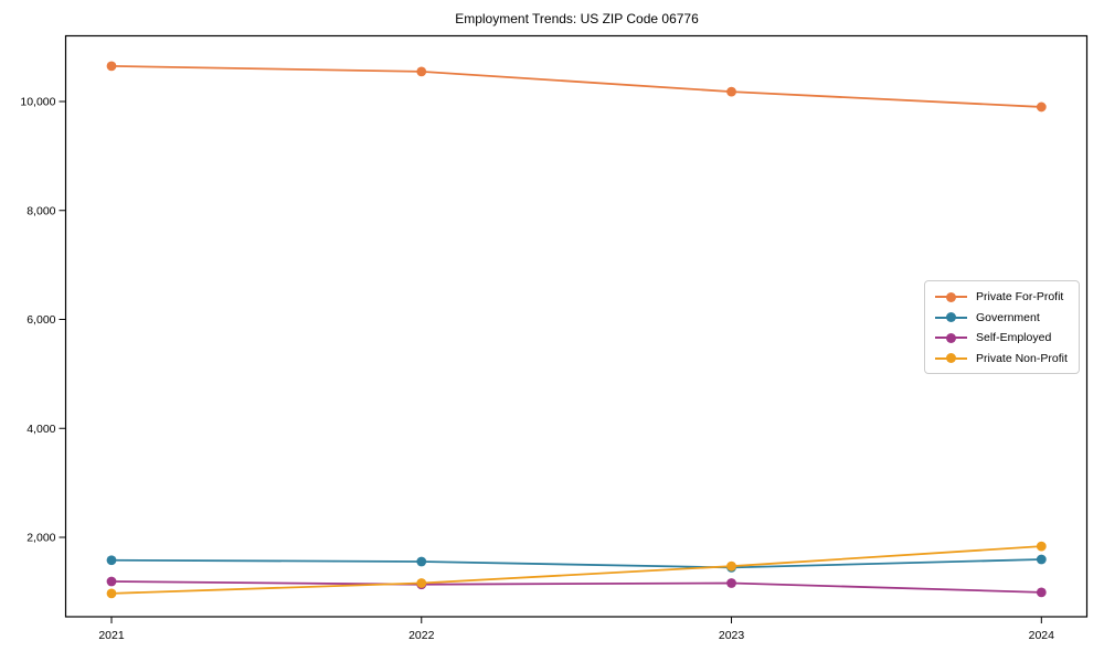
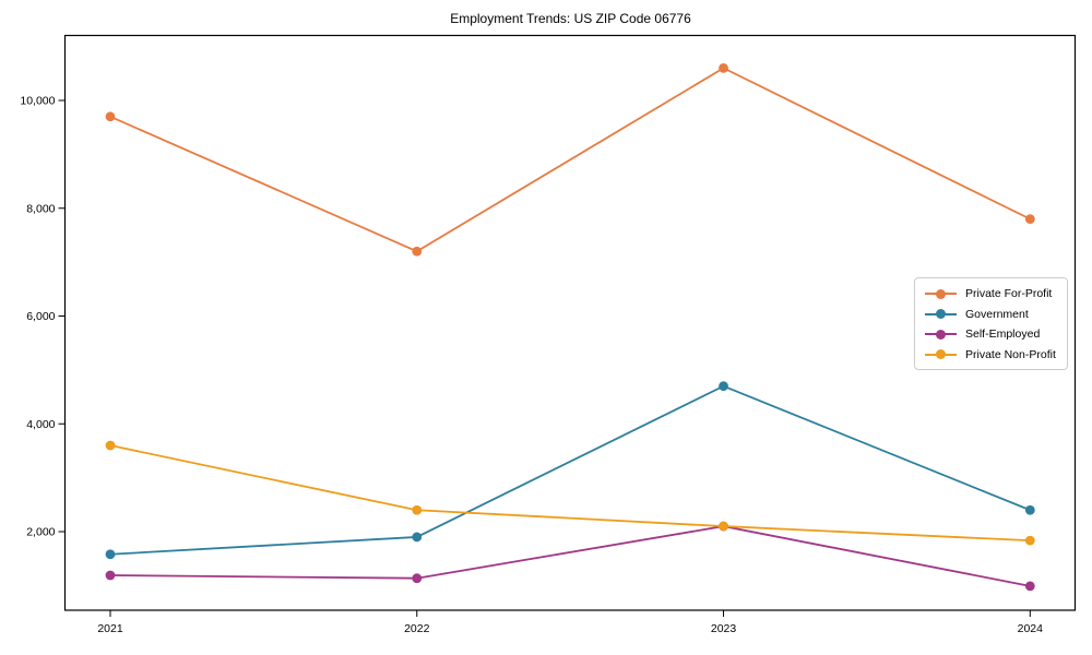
Private For-Profit/2021: 10600 -> 9700
Private Non-Profit/2021: 1000 -> 3600
Private For-Profit/2022: 10600 -> 7200
Government/2022: 1600 -> 1900
Private Non-Profit/2022: 1200 -> 2400
Private For-Profit/2023: 10200 -> 10600
Government/2023: 1400 -> 4700
Self-Employed/2023: 1200 -> 2100
Private Non-Profit/2023: 1500 -> 2100
Private For-Profit/2024: 9900 -> 7800
Government/2024: 1600 -> 2400
